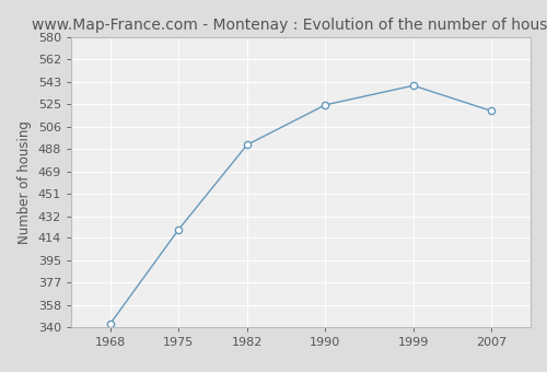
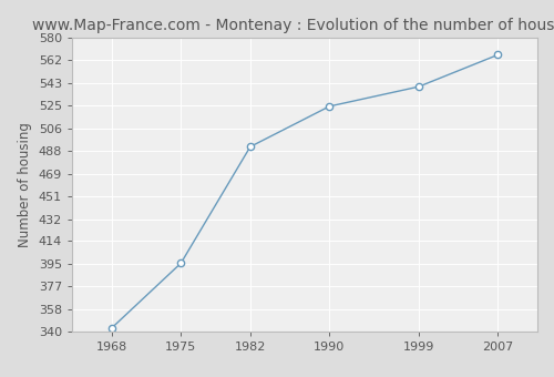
1975: 421 -> 396
2007: 519 -> 566
